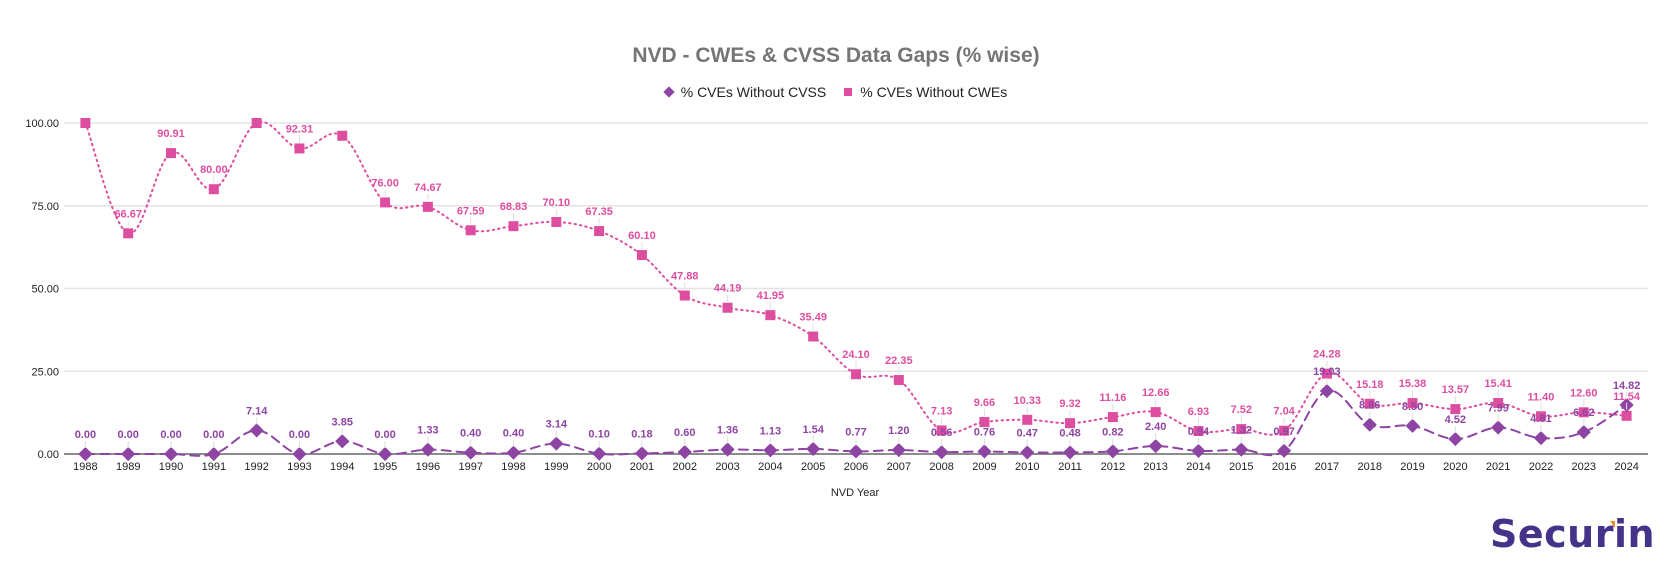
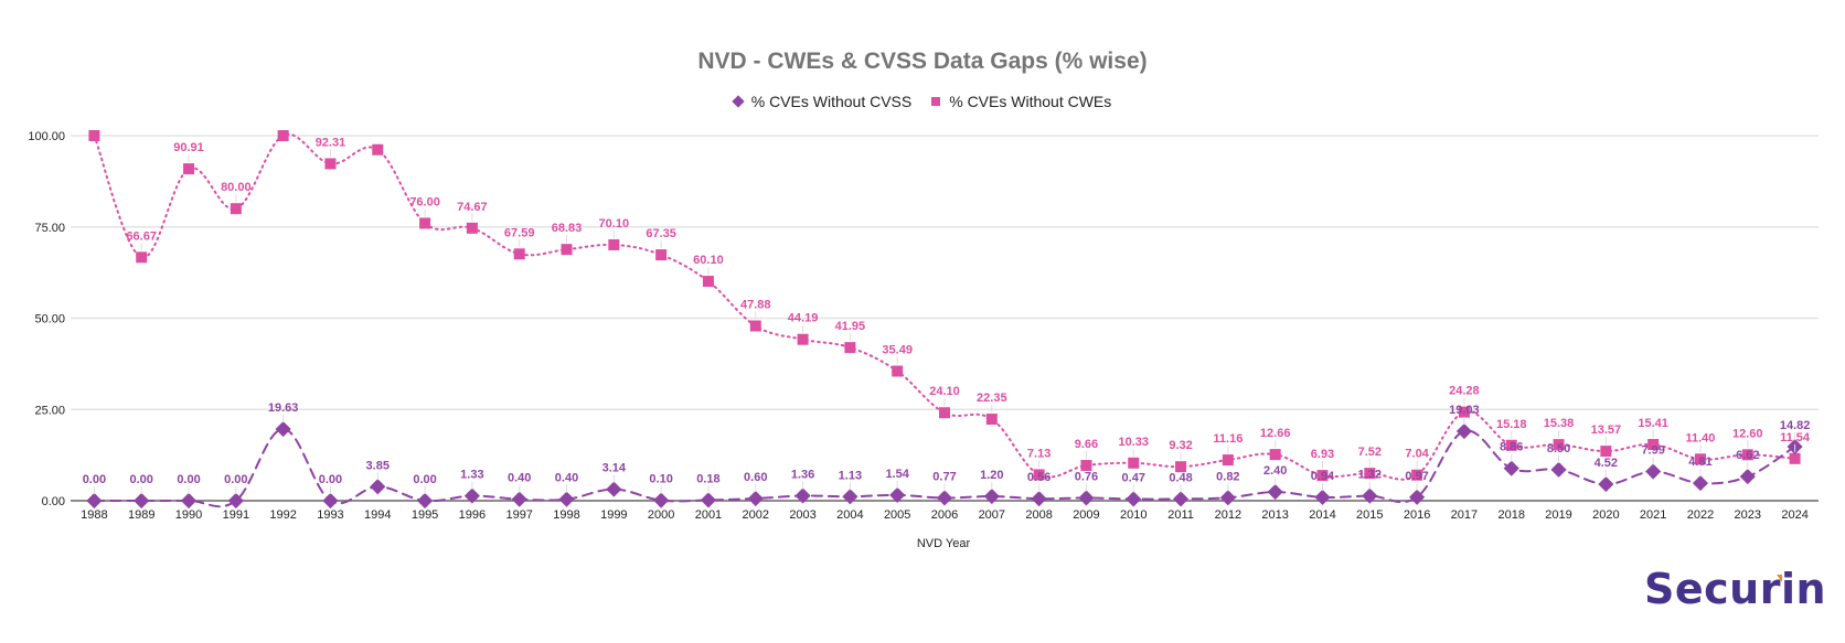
% CVEs Without CVSS/1992: 7.14 -> 19.63
